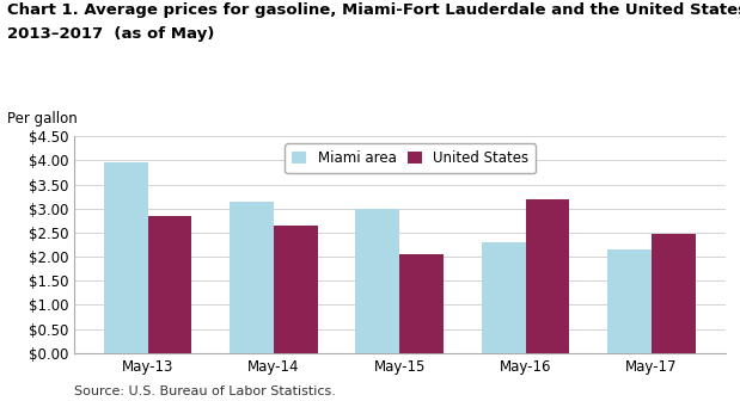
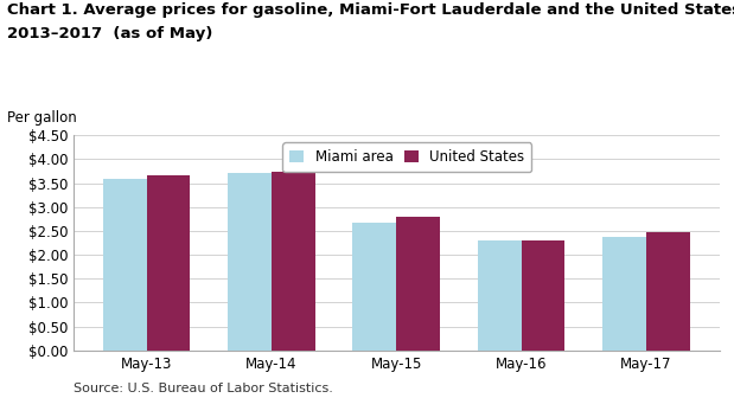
Miami area/May-13: $3.95 -> $3.60
United States/May-13: $2.85 -> $3.67
Miami area/May-14: $3.15 -> $3.72
United States/May-14: $2.65 -> $3.74
Miami area/May-15: $3.00 -> $2.68
United States/May-15: $2.05 -> $2.80
United States/May-16: $3.20 -> $2.31
Miami area/May-17: $2.15 -> $2.38
